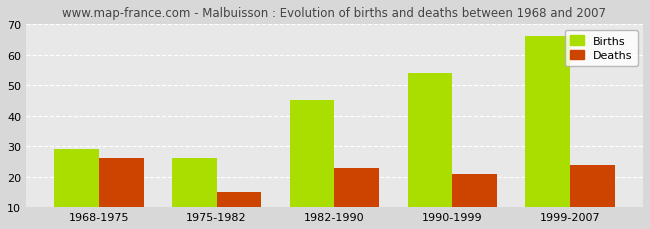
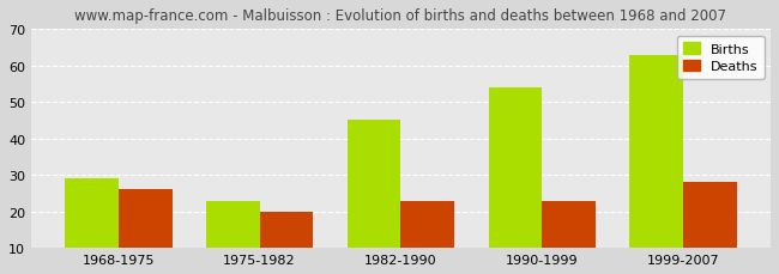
Births/1975-1982: 26 -> 23
Deaths/1975-1982: 15 -> 20
Deaths/1990-1999: 21 -> 23
Births/1999-2007: 66 -> 63
Deaths/1999-2007: 24 -> 28
